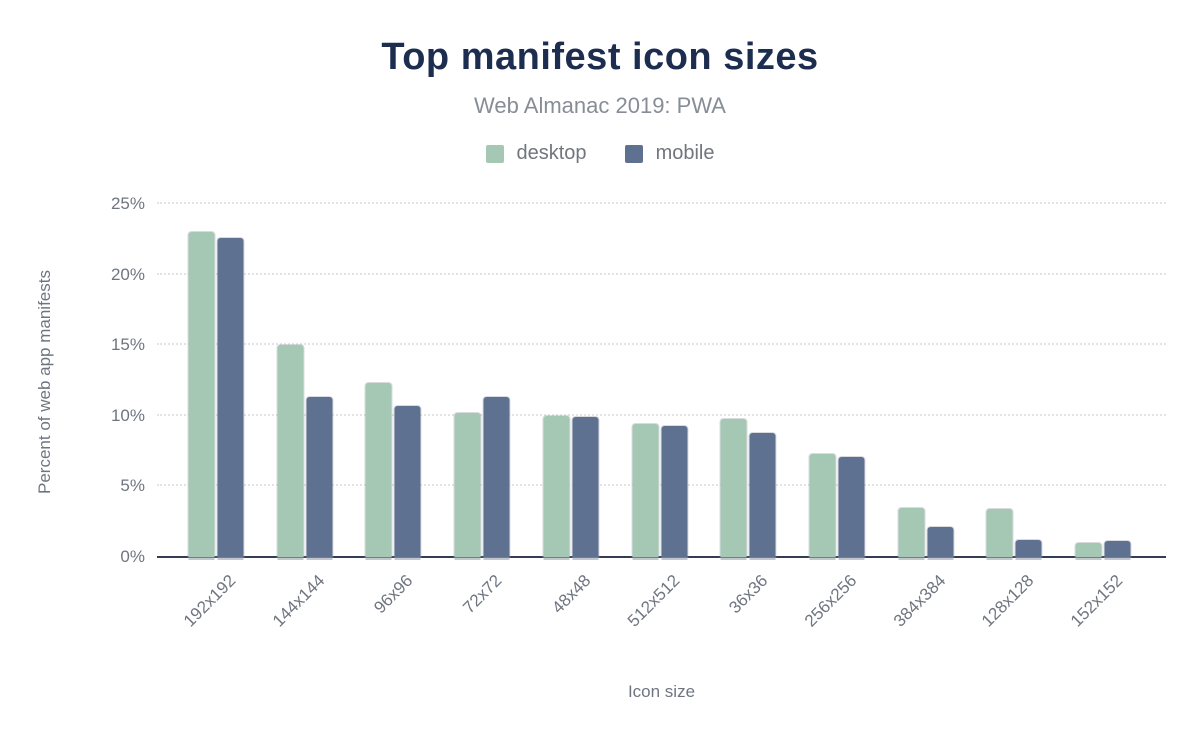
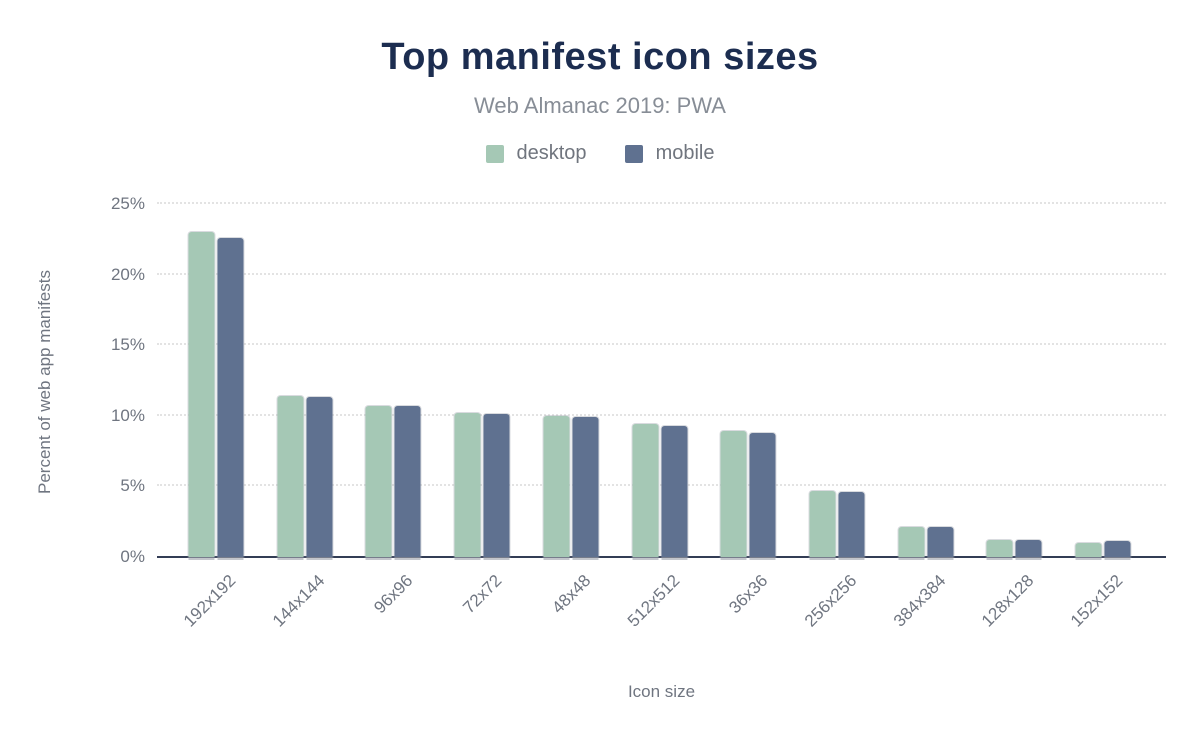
desktop/144x144: 15.0% -> 11.4%
desktop/96x96: 12.3% -> 10.7%
mobile/72x72: 11.3% -> 10.1%
desktop/36x36: 9.8% -> 8.9%
desktop/256x256: 7.3% -> 4.7%
mobile/256x256: 7.1% -> 4.6%
desktop/384x384: 3.5% -> 2.1%
desktop/128x128: 3.4% -> 1.2%
